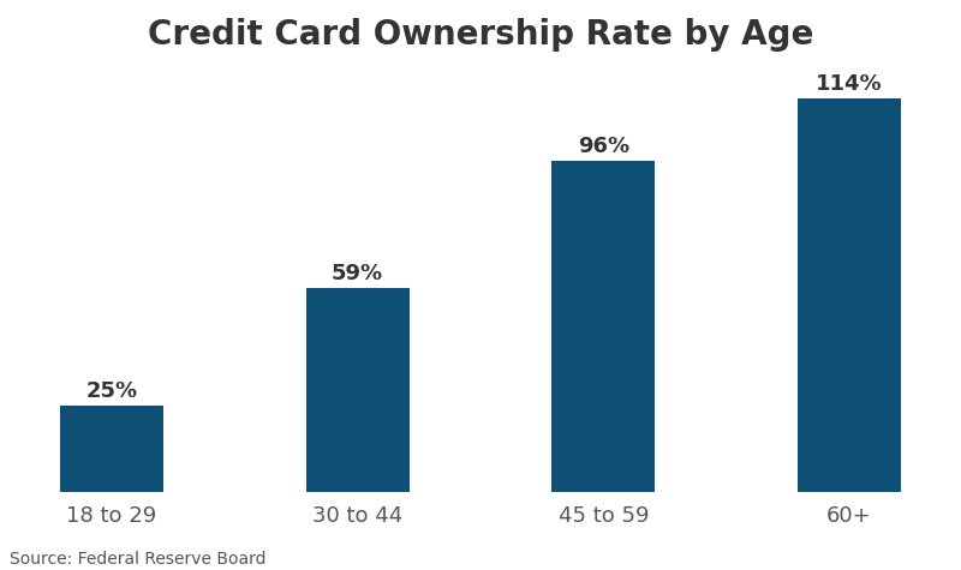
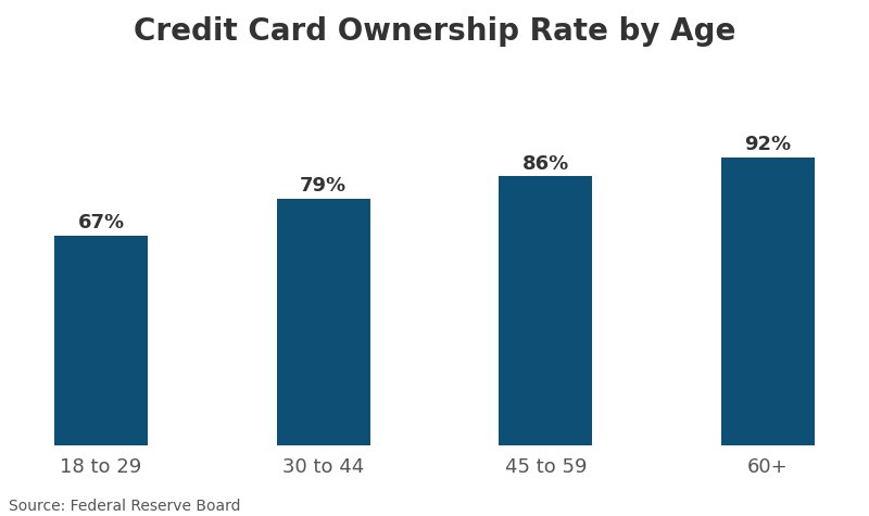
18 to 29: 25% -> 67%
30 to 44: 59% -> 79%
45 to 59: 96% -> 86%
60+: 114% -> 92%
